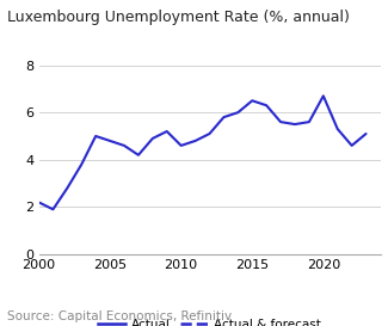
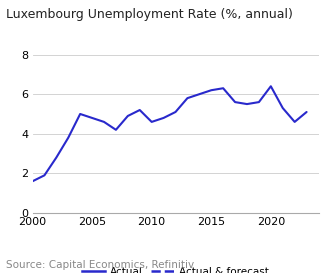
2000: 2.2 -> 1.6
2015: 6.5 -> 6.2
2020: 6.7 -> 6.4
